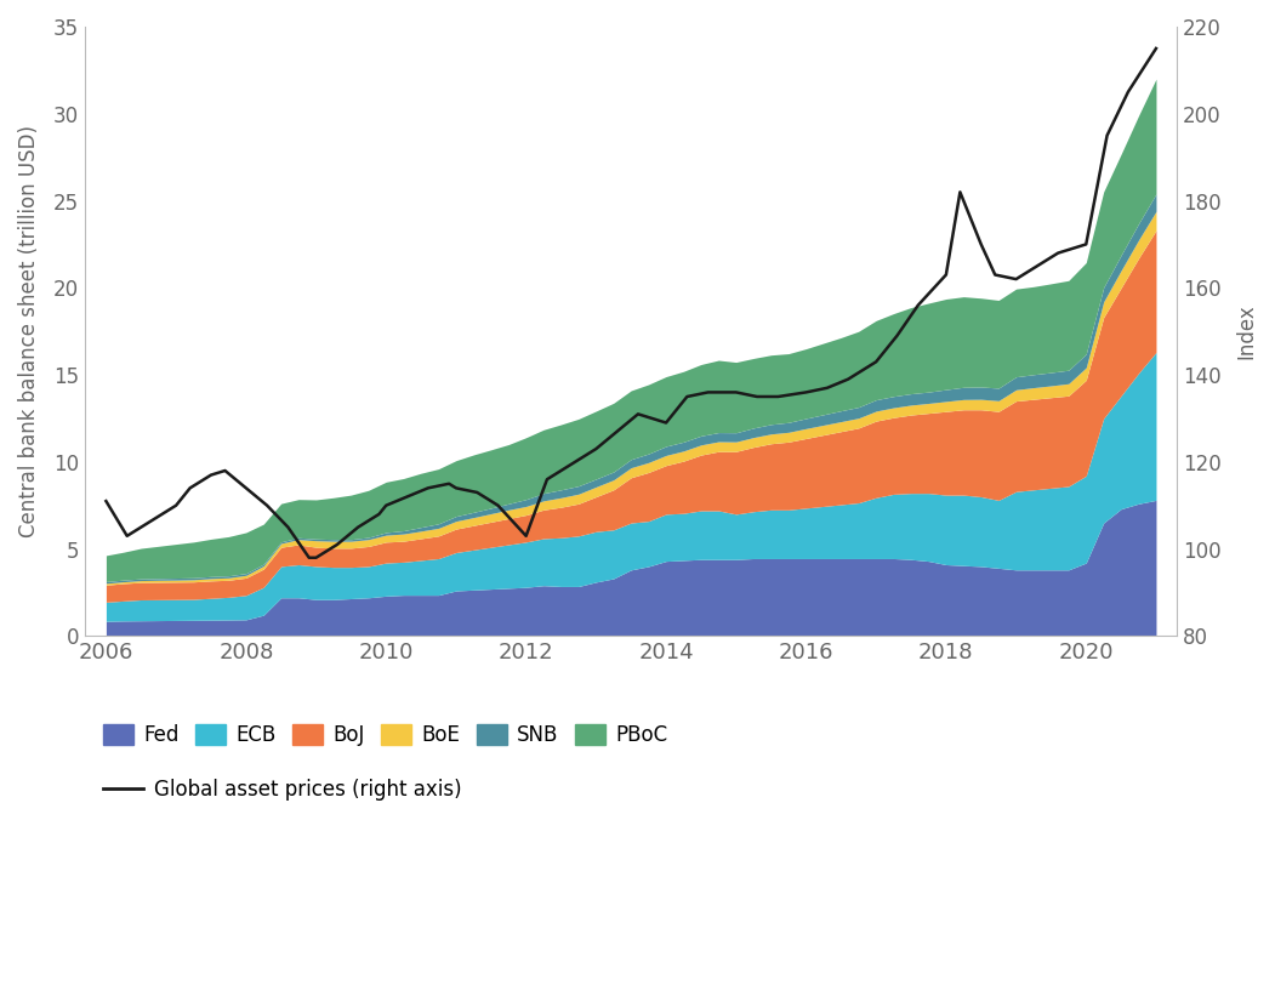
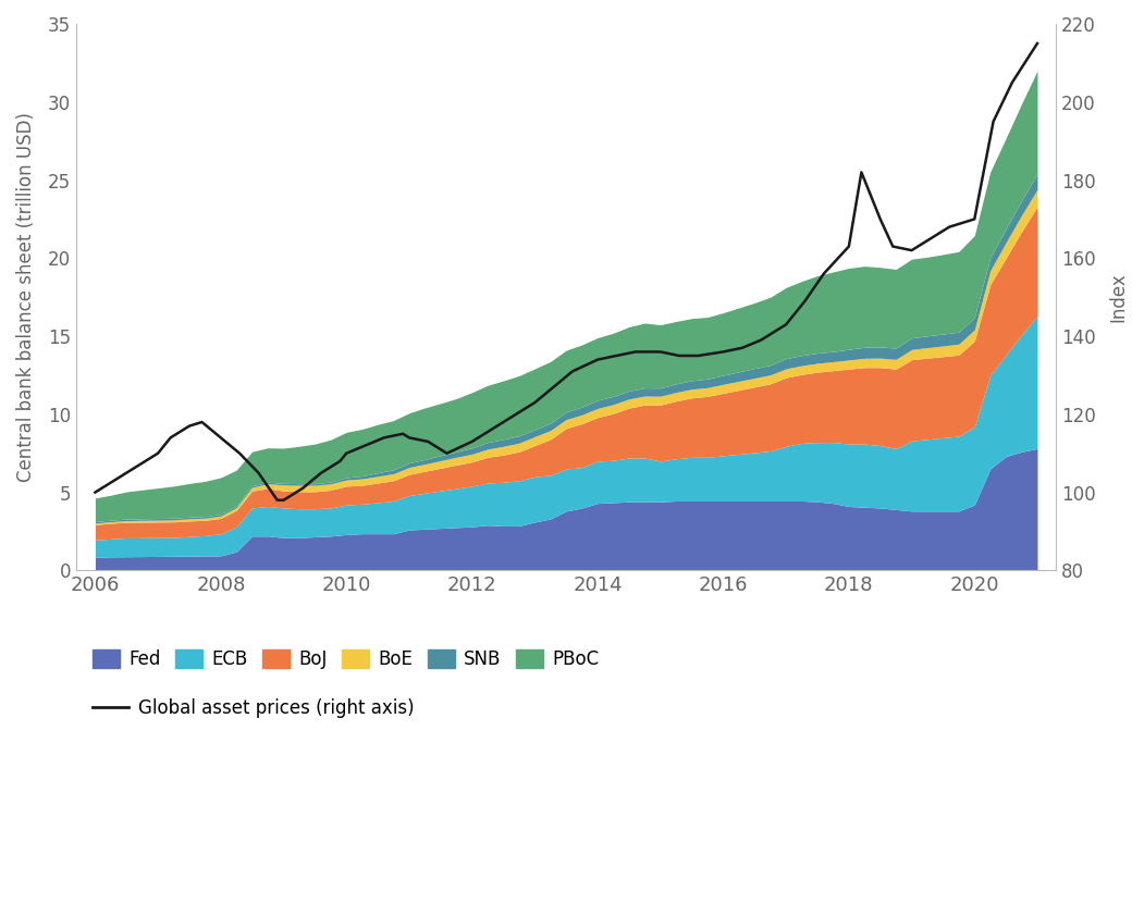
Global asset prices (right axis)/2006: 111 -> 100
Global asset prices (right axis)/2012: 103 -> 113
Global asset prices (right axis)/2014: 129 -> 134
